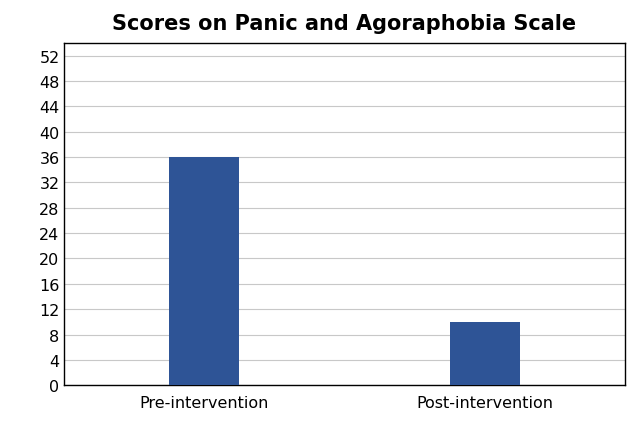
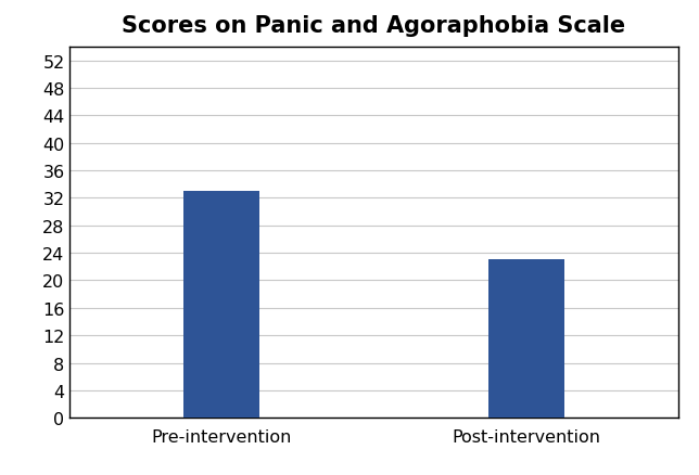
Pre-intervention: 36 -> 33
Post-intervention: 10 -> 23
